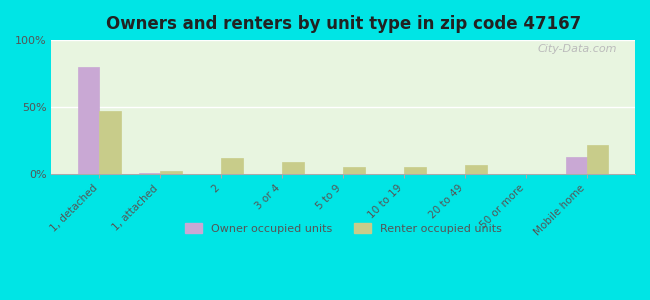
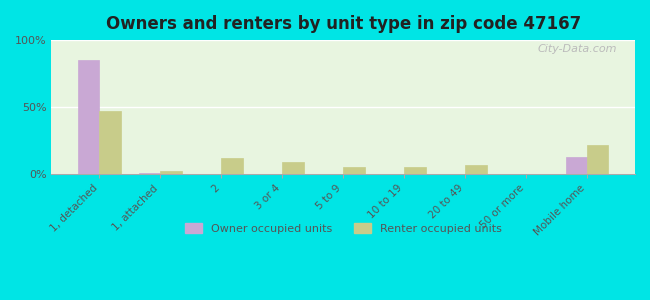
Owner occupied units/1, detached: 80% -> 85%
